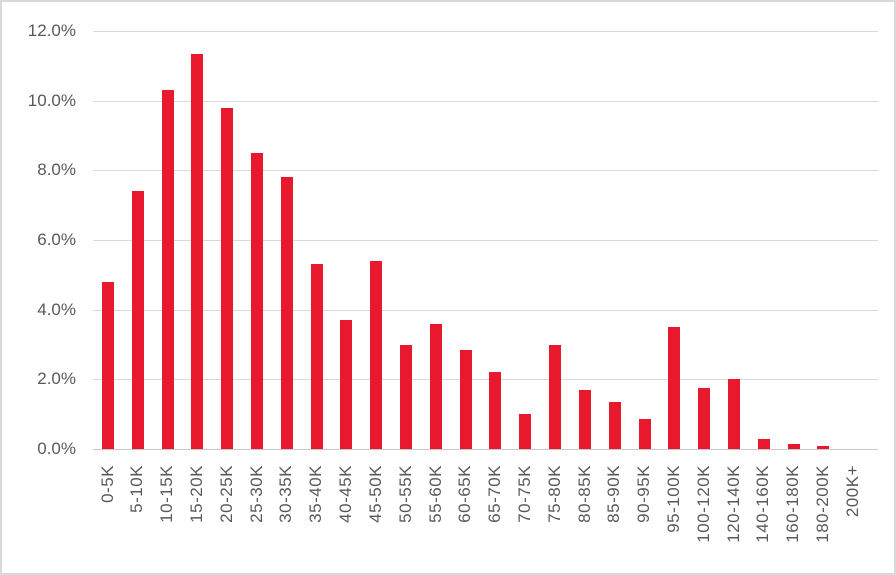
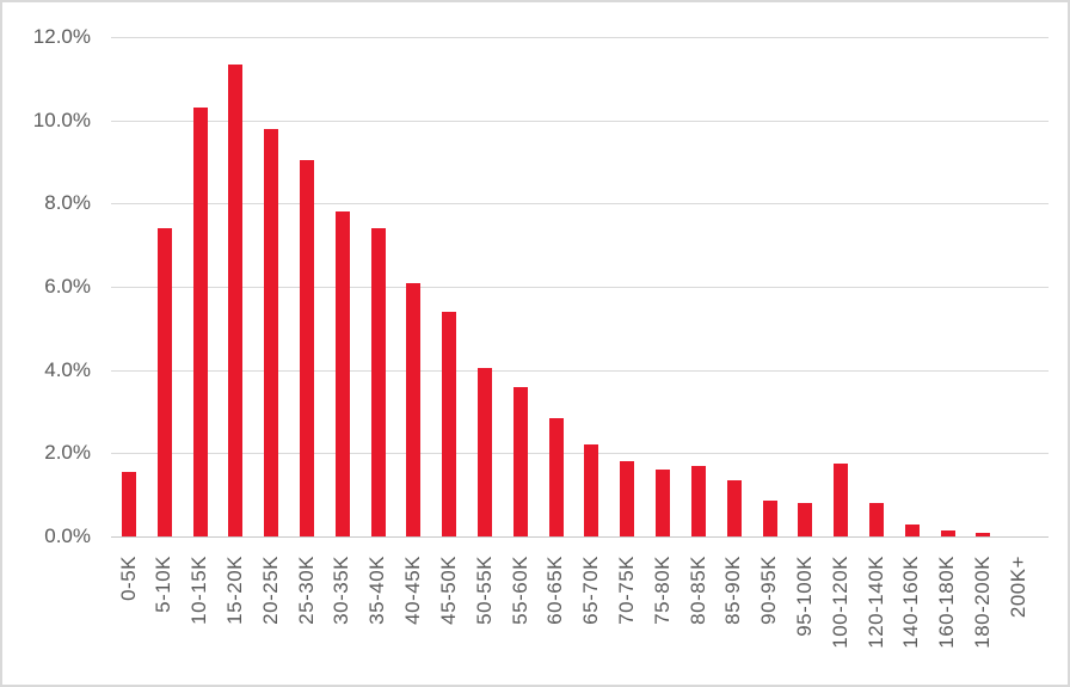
0-5K: 4.8% -> 1.6%
25-30K: 8.5% -> 9.1%
35-40K: 5.3% -> 7.4%
40-45K: 3.7% -> 6.1%
50-55K: 3.0% -> 4.0%
70-75K: 1.0% -> 1.8%
75-80K: 3.0% -> 1.6%
95-100K: 3.5% -> 0.8%
120-140K: 2.0% -> 0.8%
